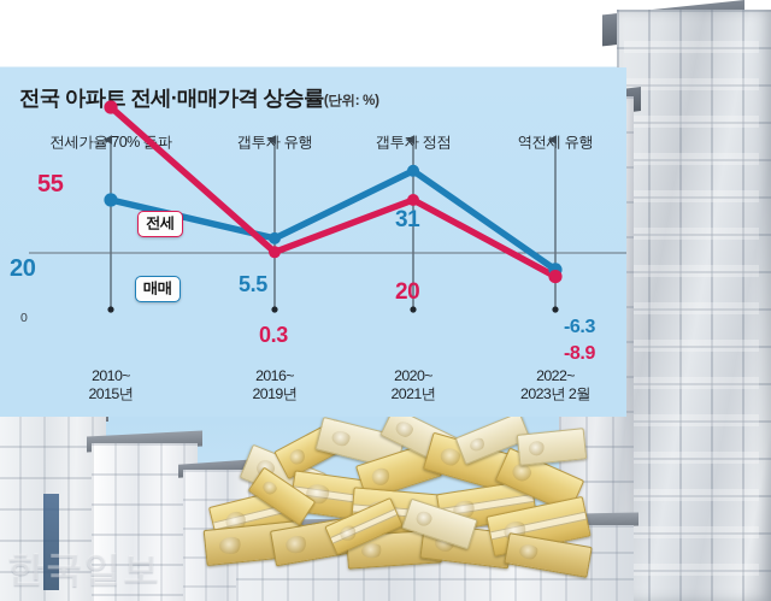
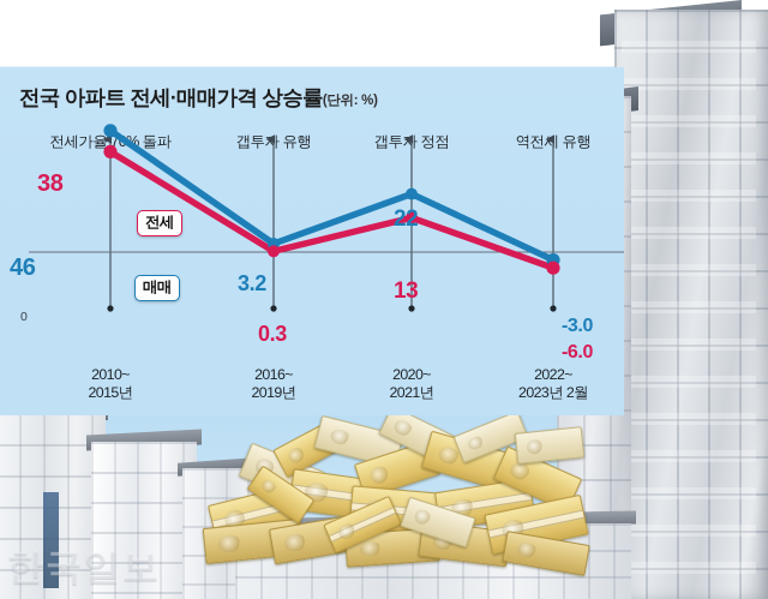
전세/2010~ 2015년: 55 -> 38
매매/2010~ 2015년: 20 -> 46
매매/2016~ 2019년: 5.5 -> 3.2
전세/2020~ 2021년: 20 -> 13
매매/2020~ 2021년: 31 -> 22
전세/2022~ 2023년 2월: -8.9 -> -6.0
매매/2022~ 2023년 2월: -6.3 -> -3.0
